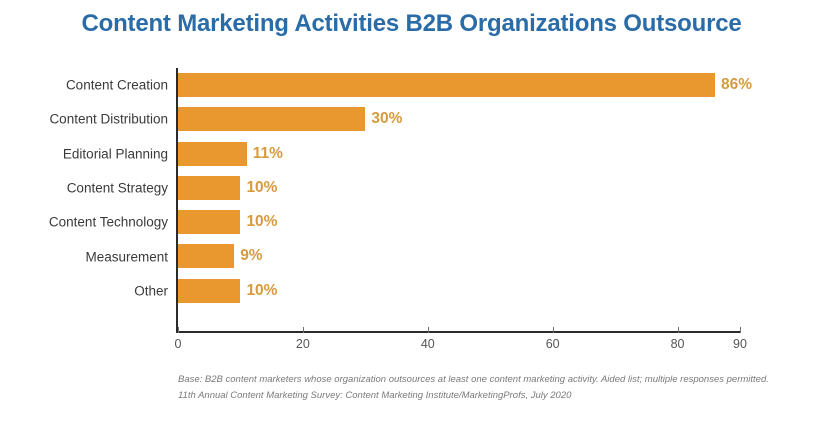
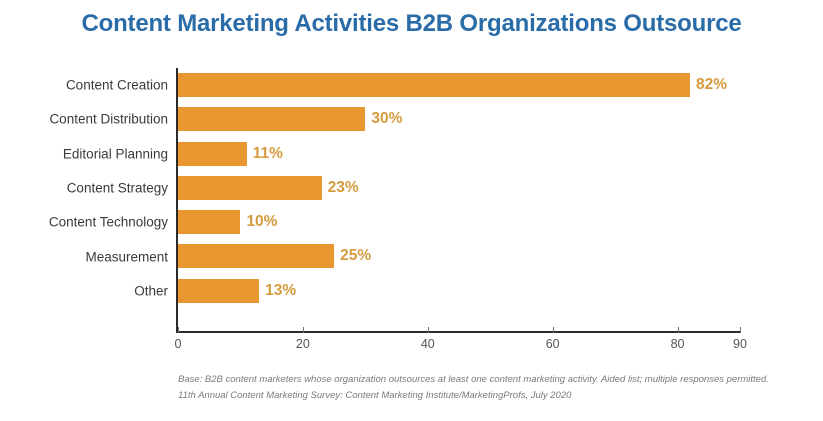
Content Creation: 86% -> 82%
Content Strategy: 10% -> 23%
Measurement: 9% -> 25%
Other: 10% -> 13%
